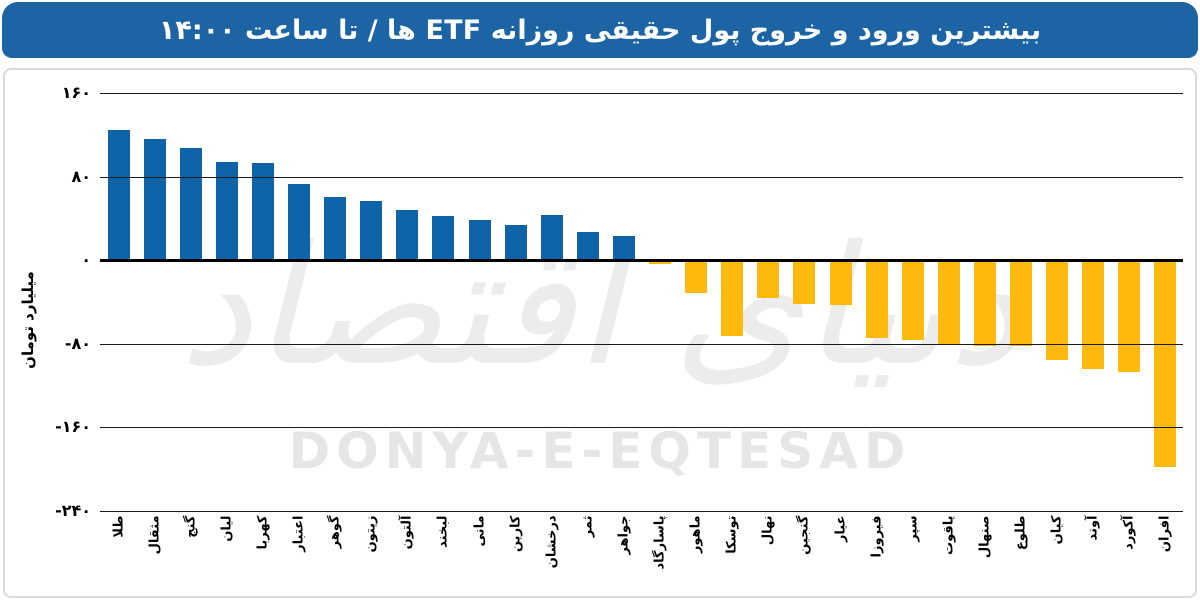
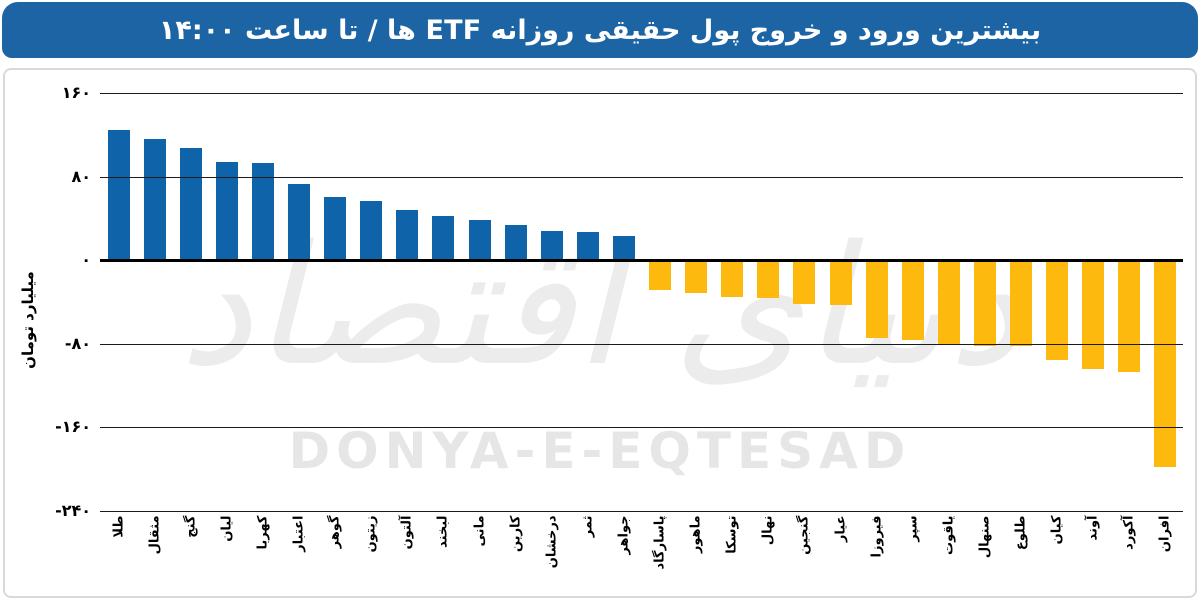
درخشان: 43 -> 28
پاسارگاد: -4 -> -29
توسکا: -73 -> -35
